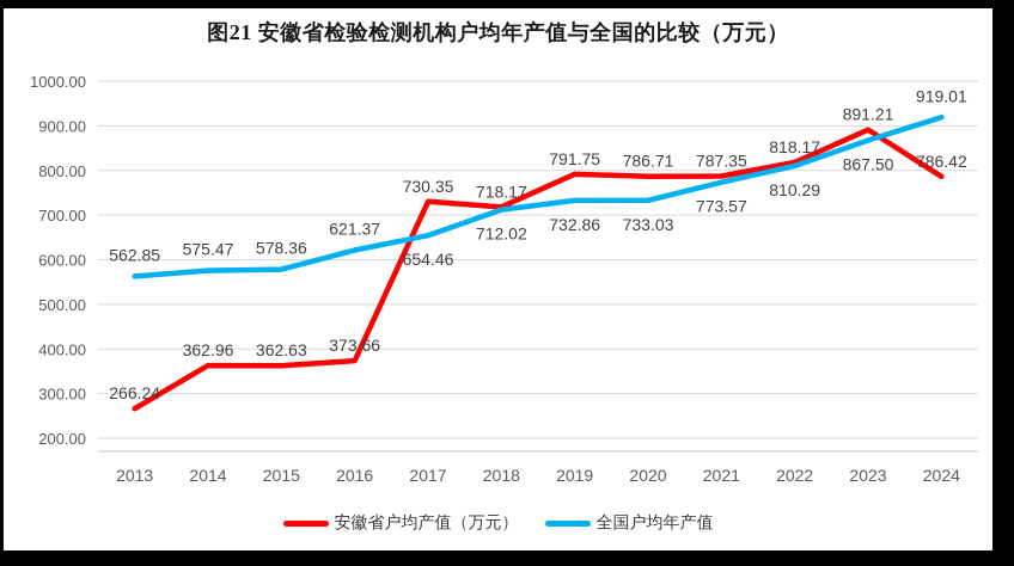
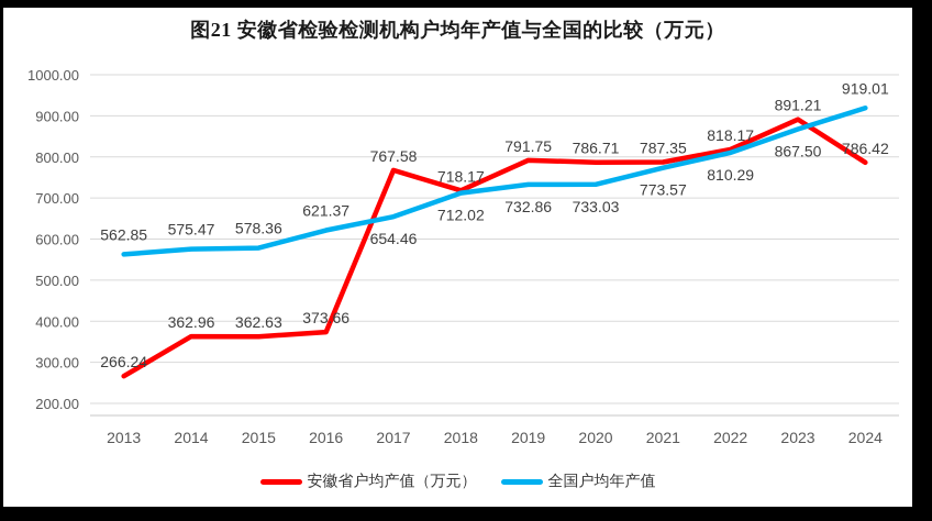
安徽省户均产值（万元）/2017: 730.35 -> 767.58
